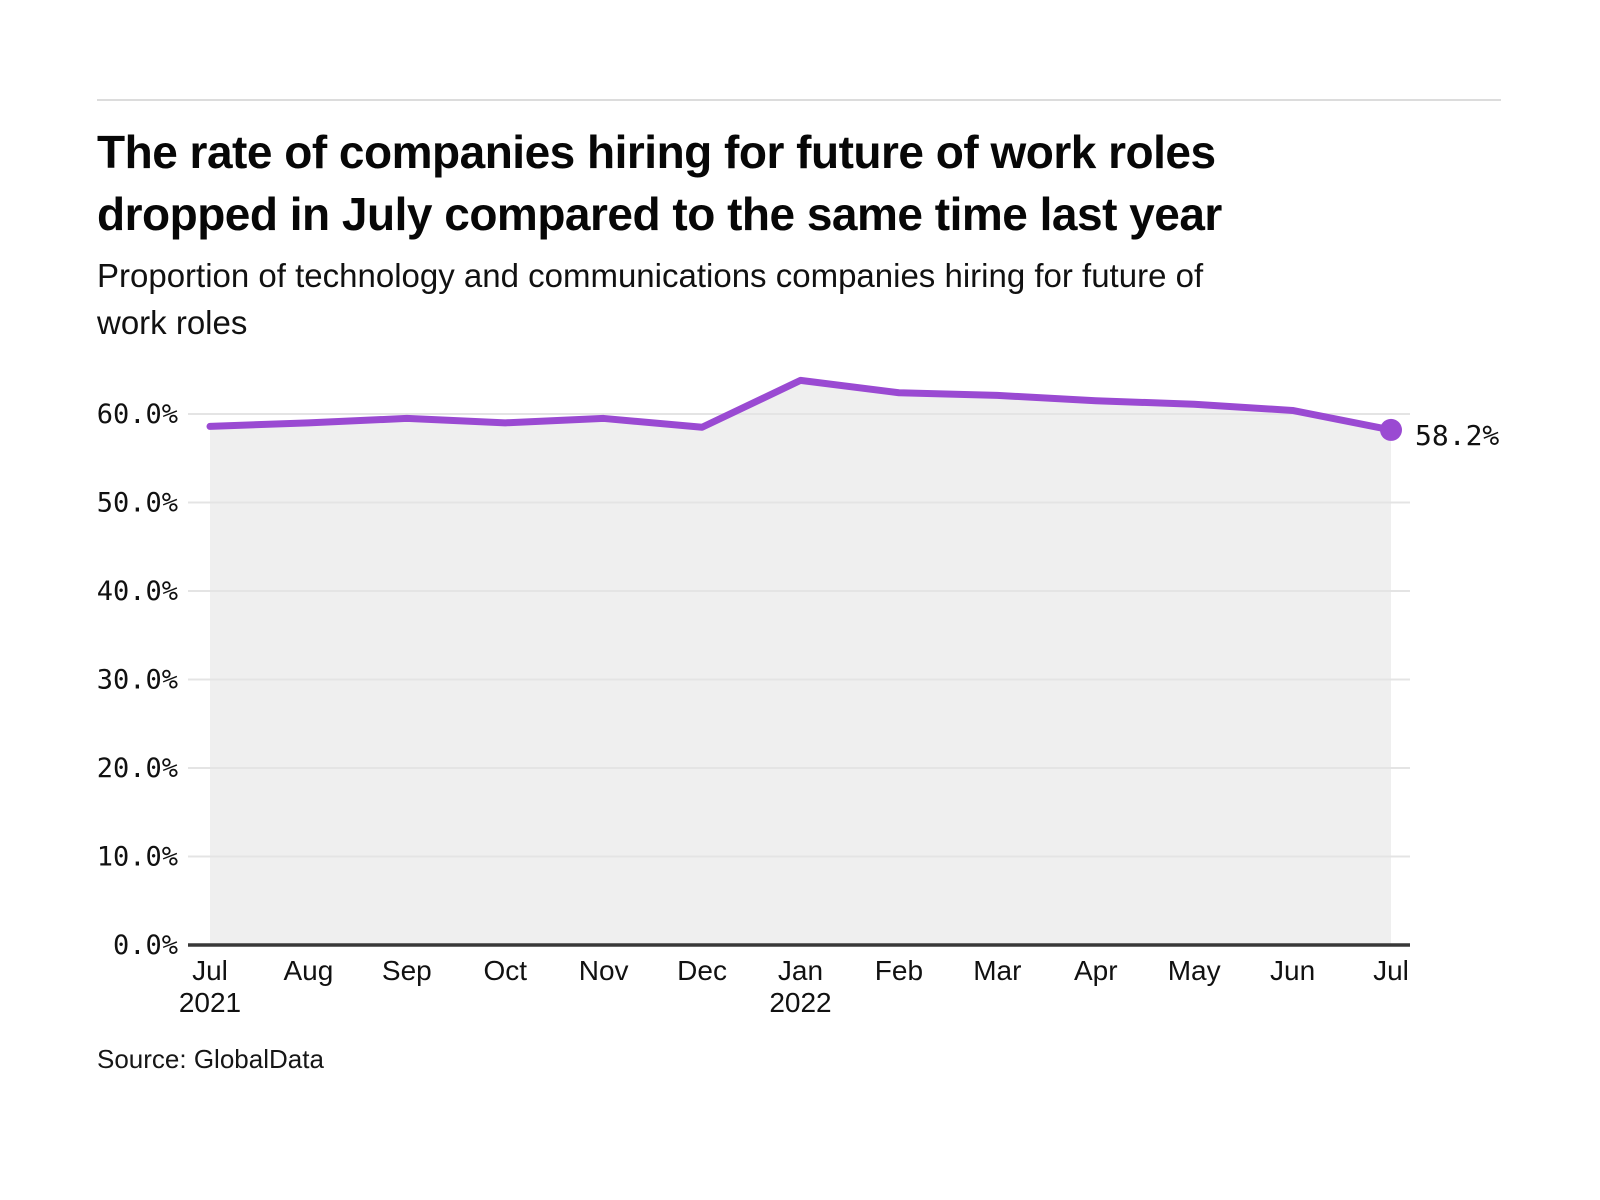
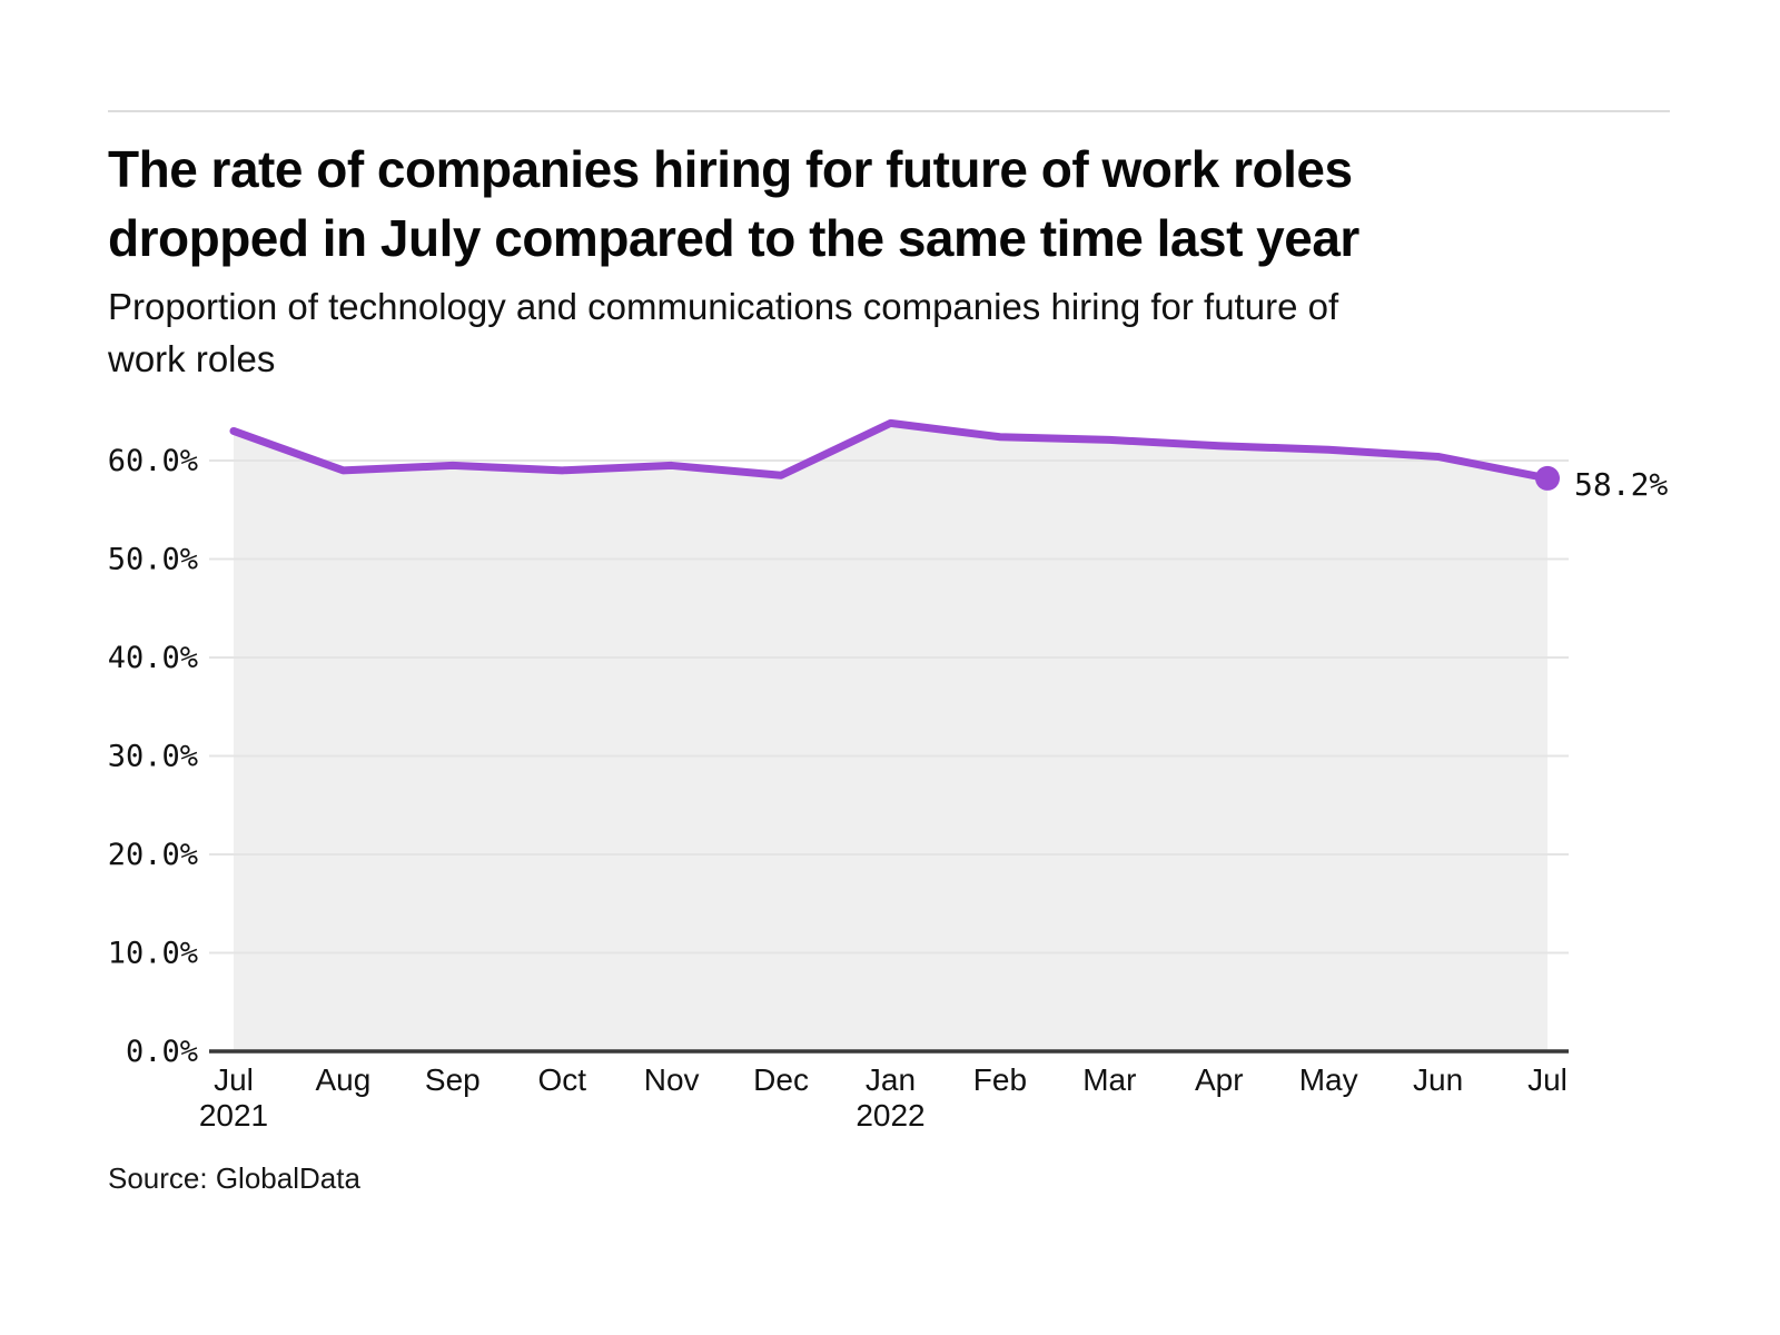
Jul 2021: 59% -> 63%
